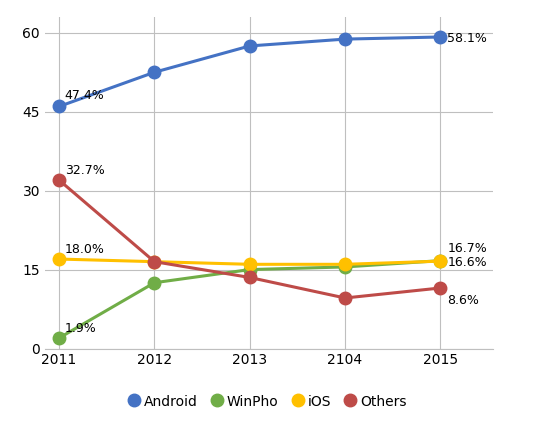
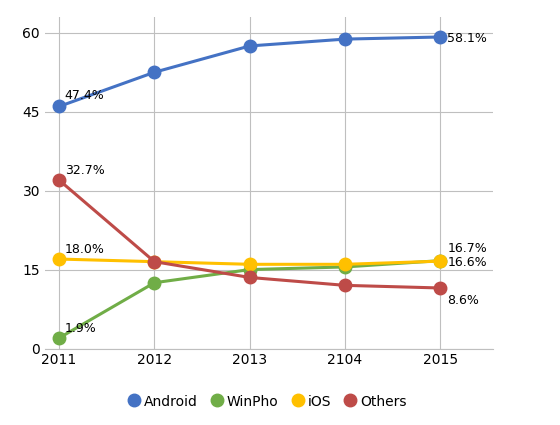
Others/2104: 9.6 -> 12.0
